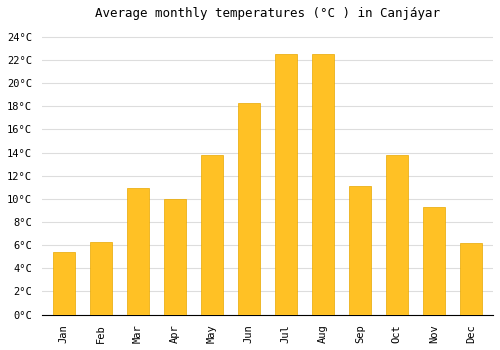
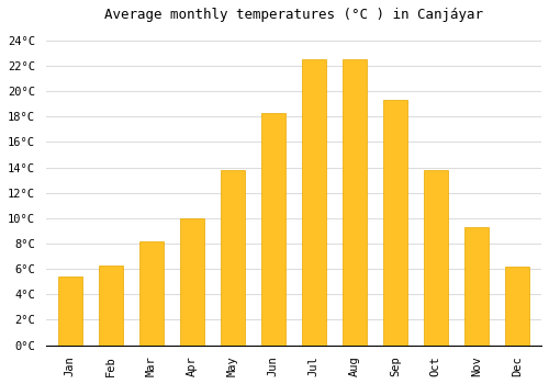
Mar: 10.9°C -> 8.2°C
Sep: 11.1°C -> 19.3°C
